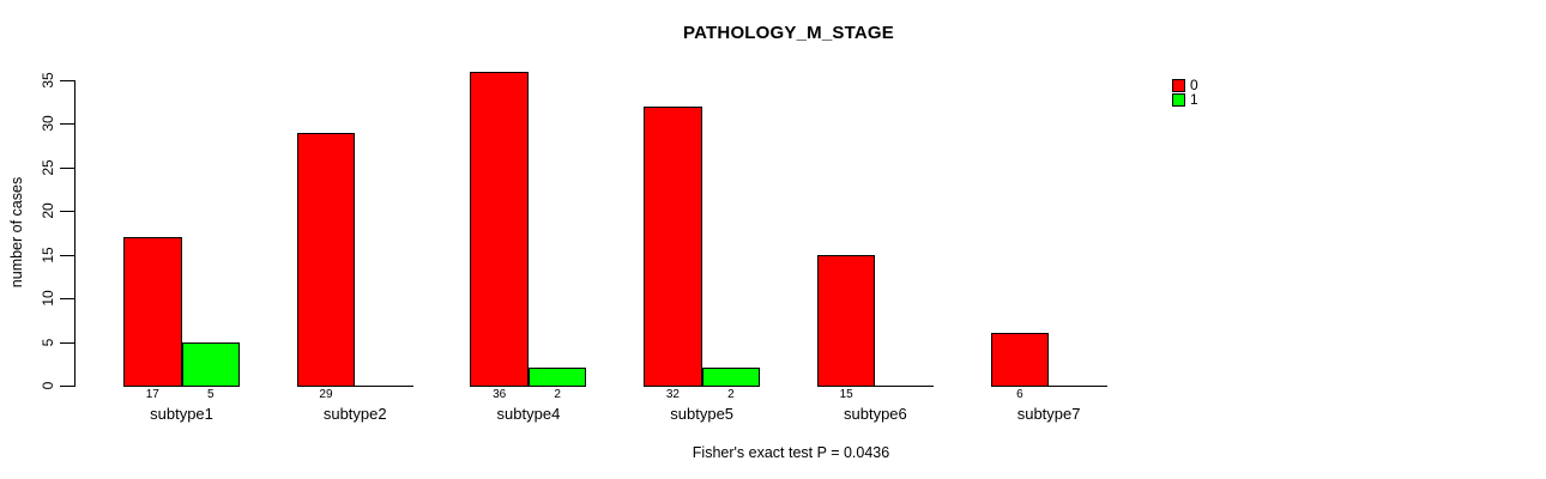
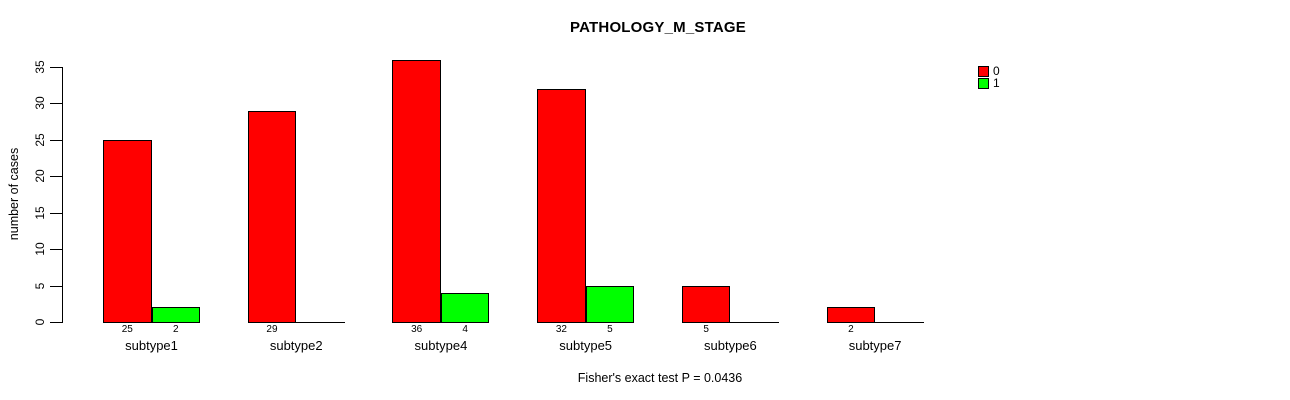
0/subtype1: 17 -> 25
1/subtype1: 5 -> 2
1/subtype4: 2 -> 4
1/subtype5: 2 -> 5
0/subtype6: 15 -> 5
0/subtype7: 6 -> 2
